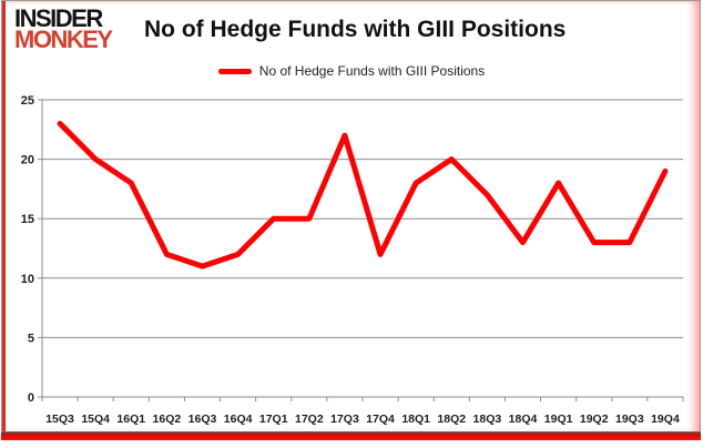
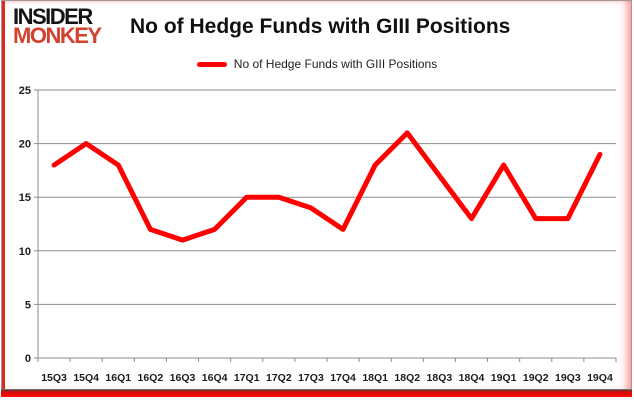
15Q3: 23 -> 18
17Q3: 22 -> 14
18Q2: 20 -> 21
